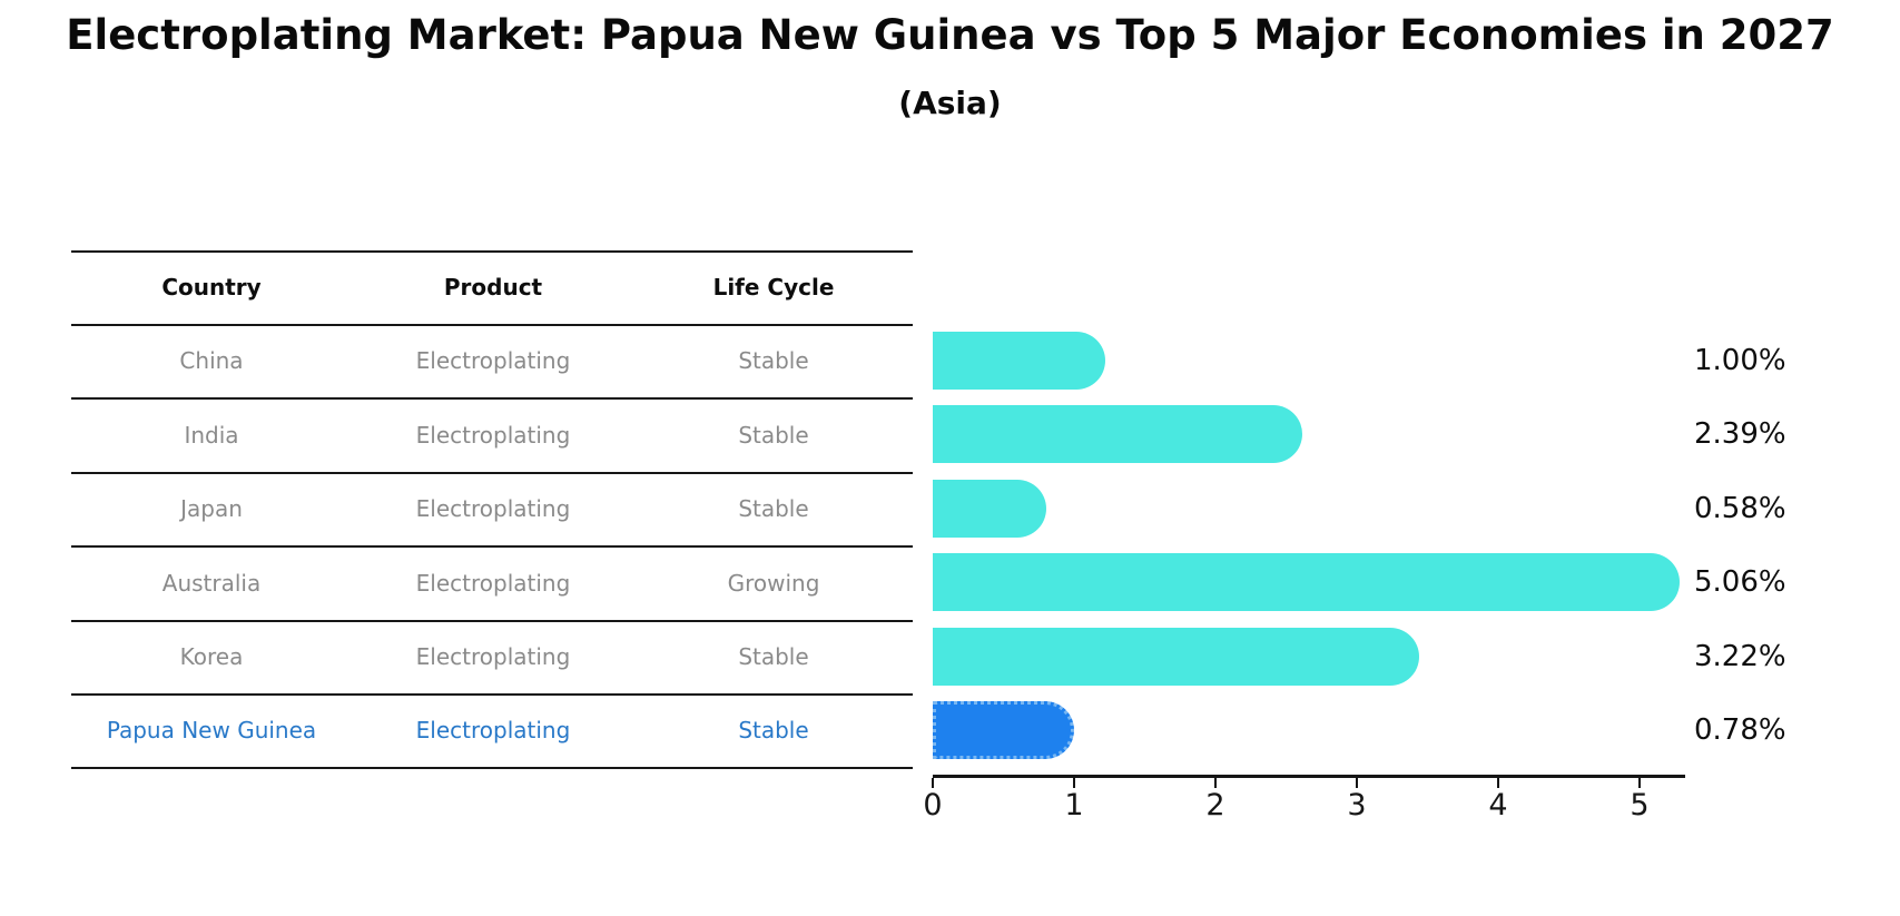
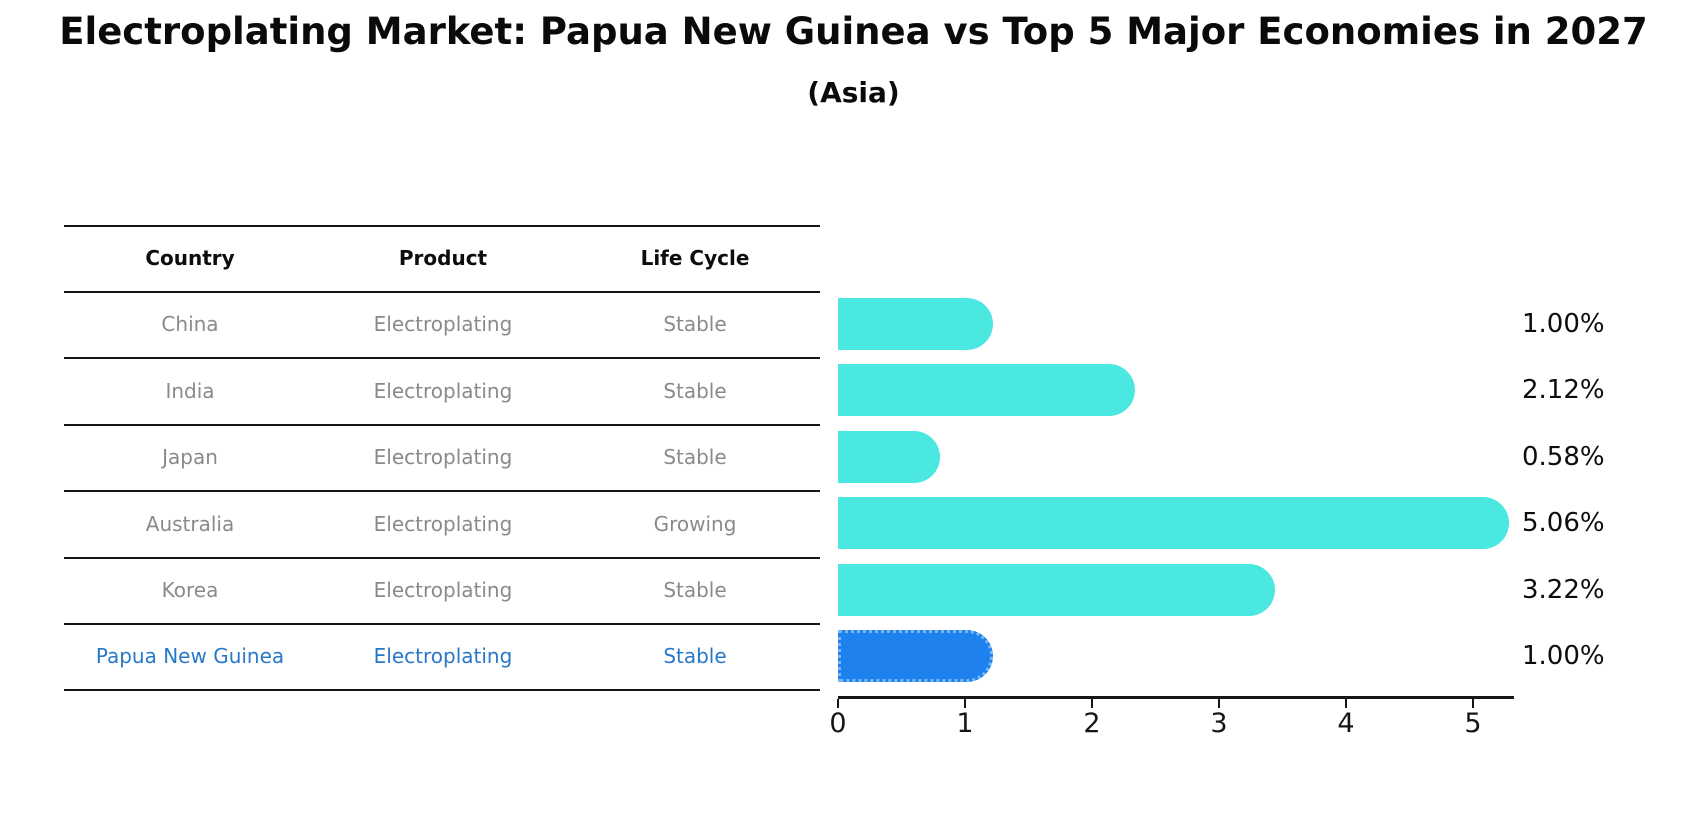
India: 2.39% -> 2.12%
Papua New Guinea: 0.78% -> 1.00%
